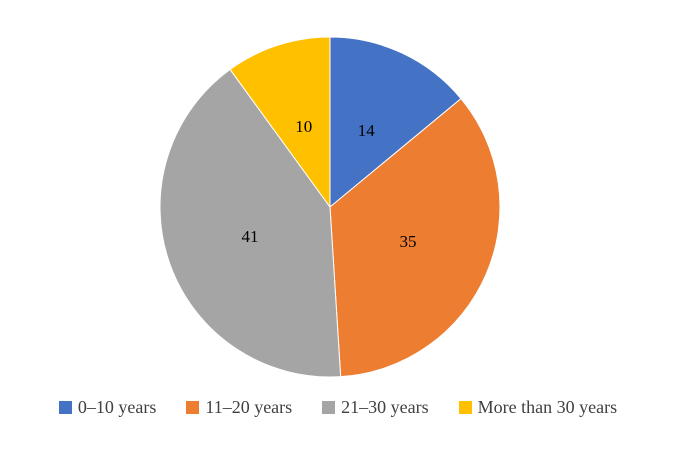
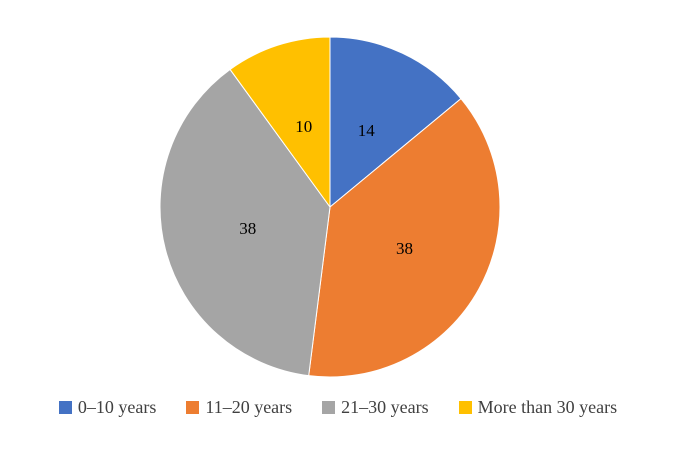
11–20 years: 35 -> 38
21–30 years: 41 -> 38
